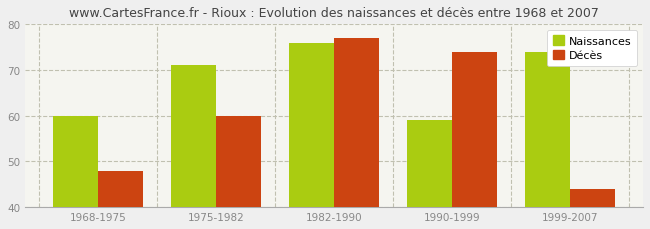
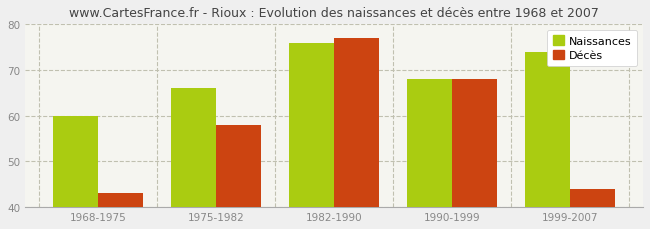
Décès/1968-1975: 48 -> 43
Naissances/1975-1982: 71 -> 66
Décès/1975-1982: 60 -> 58
Naissances/1990-1999: 59 -> 68
Décès/1990-1999: 74 -> 68
